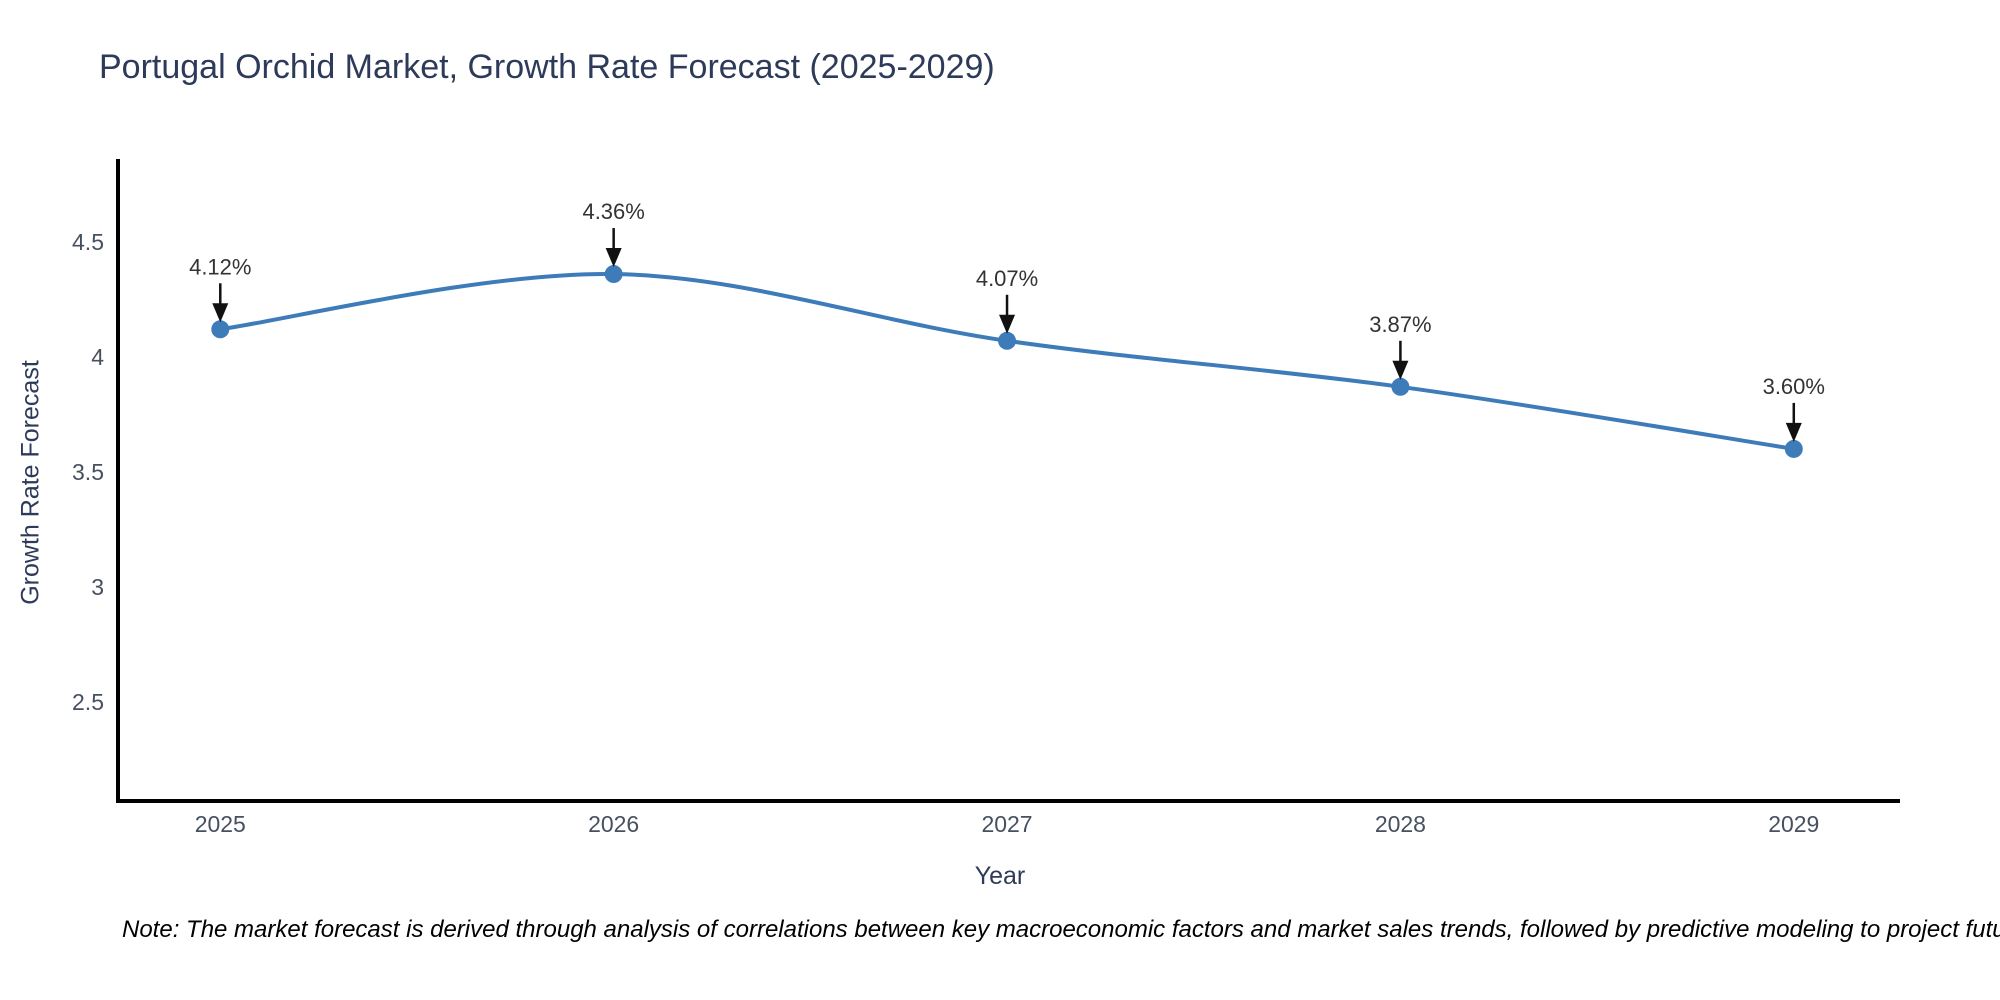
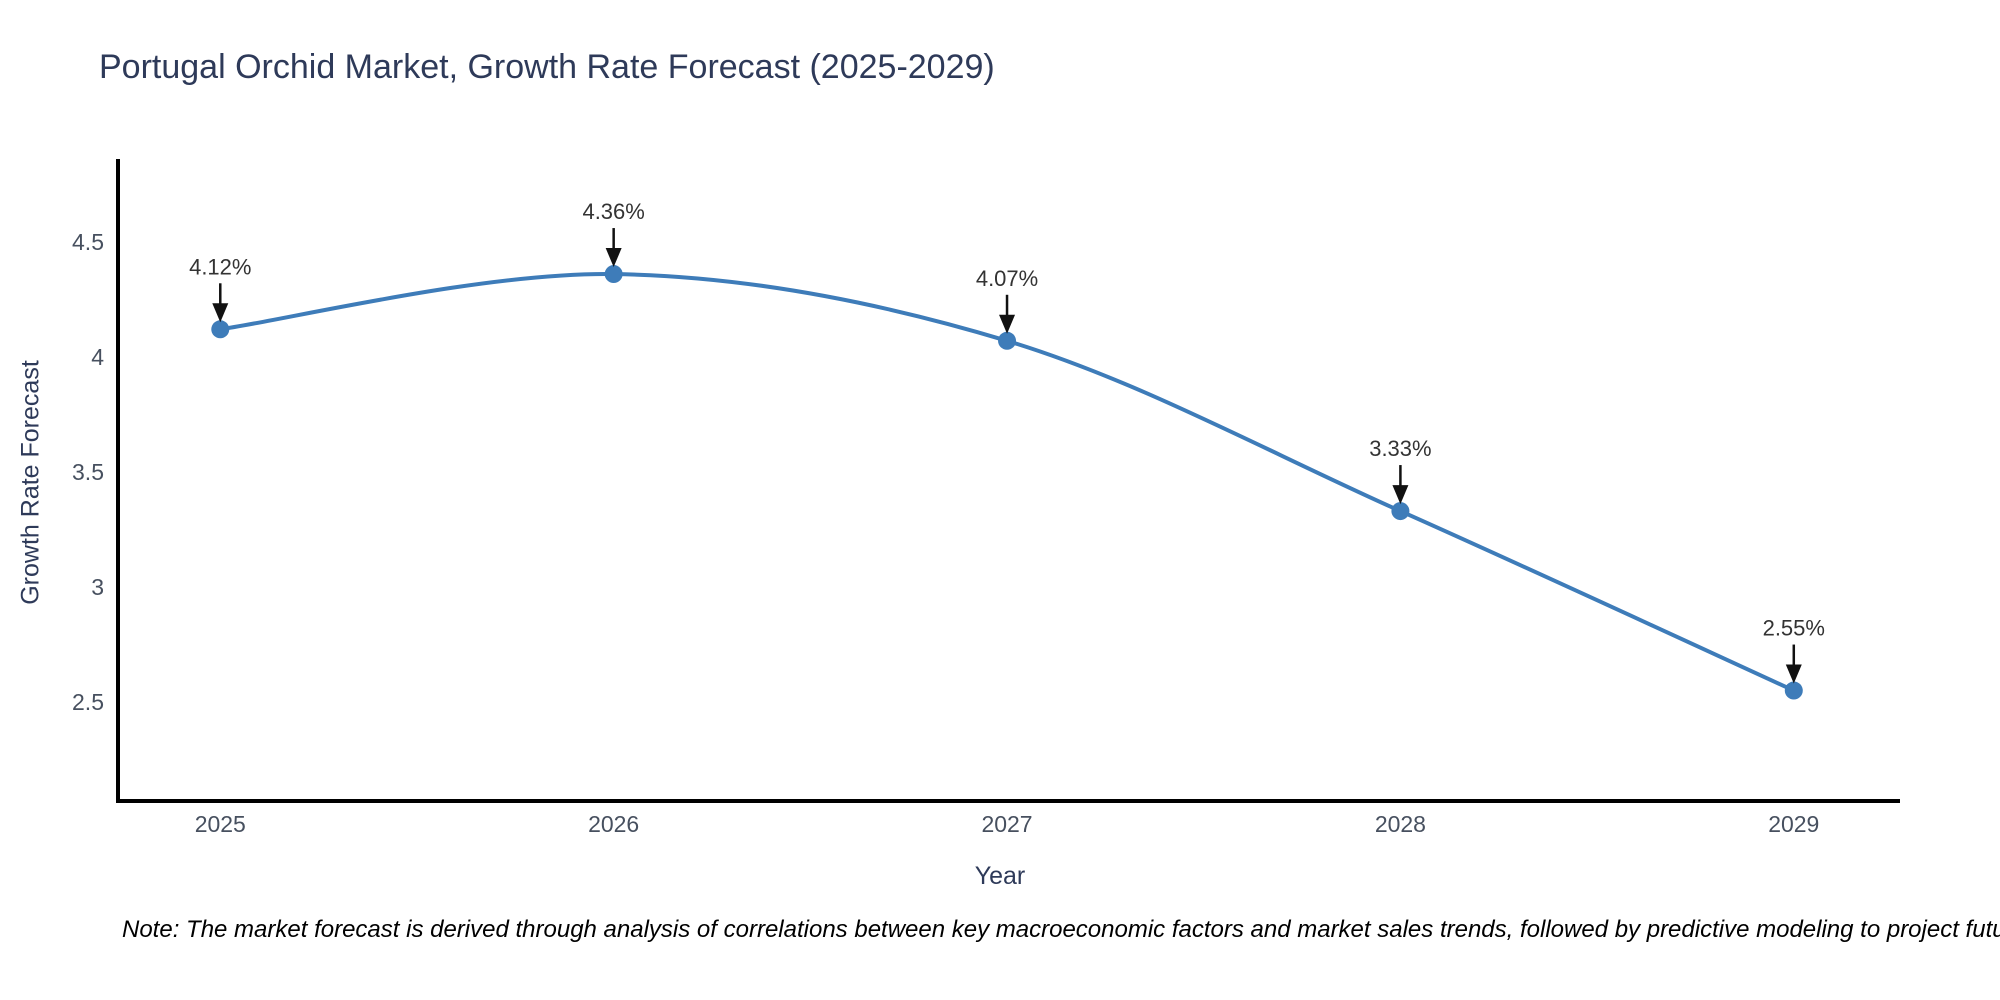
2028: 3.87% -> 3.33%
2029: 3.60% -> 2.55%
